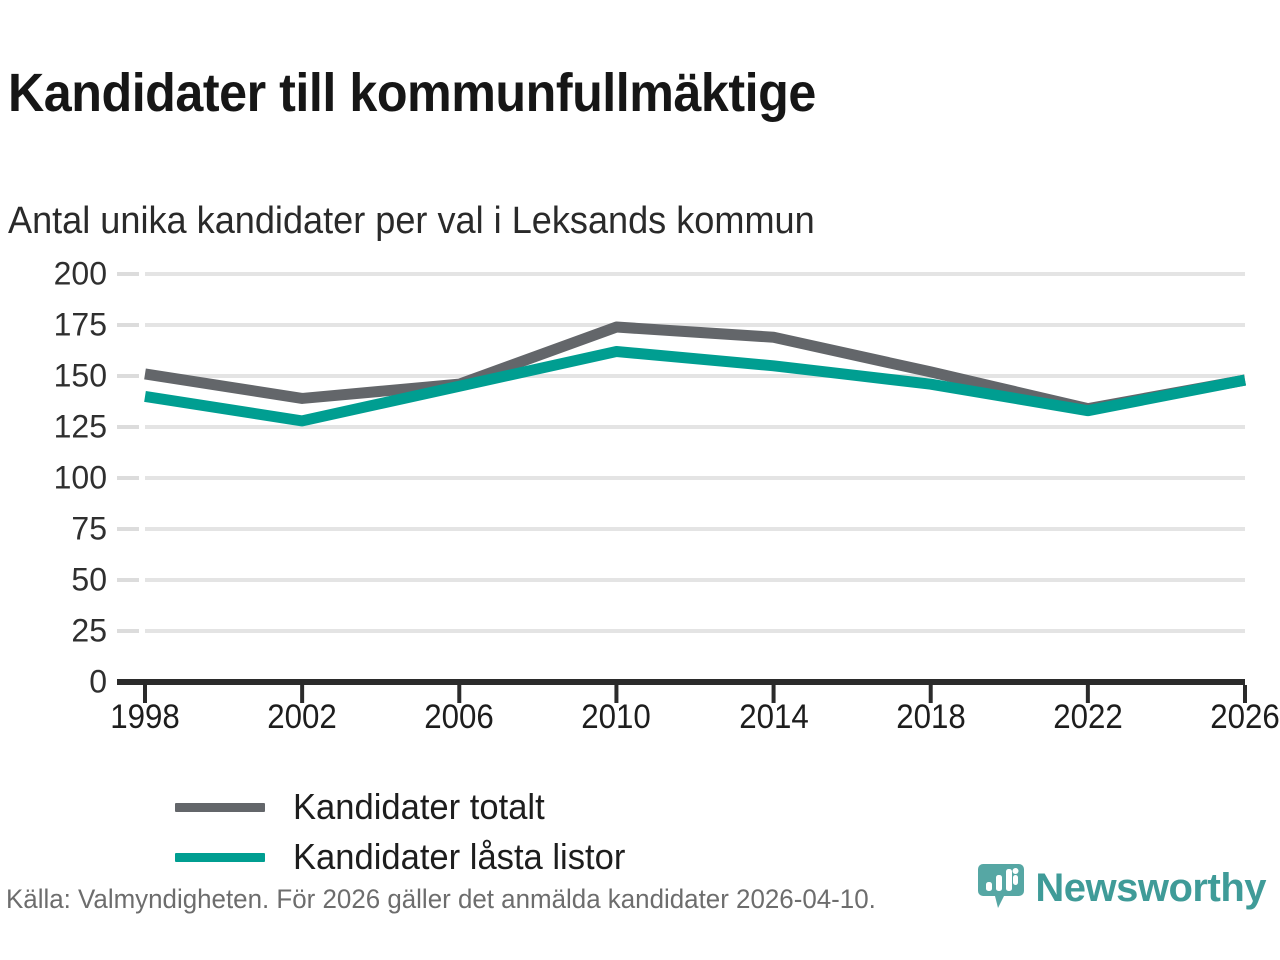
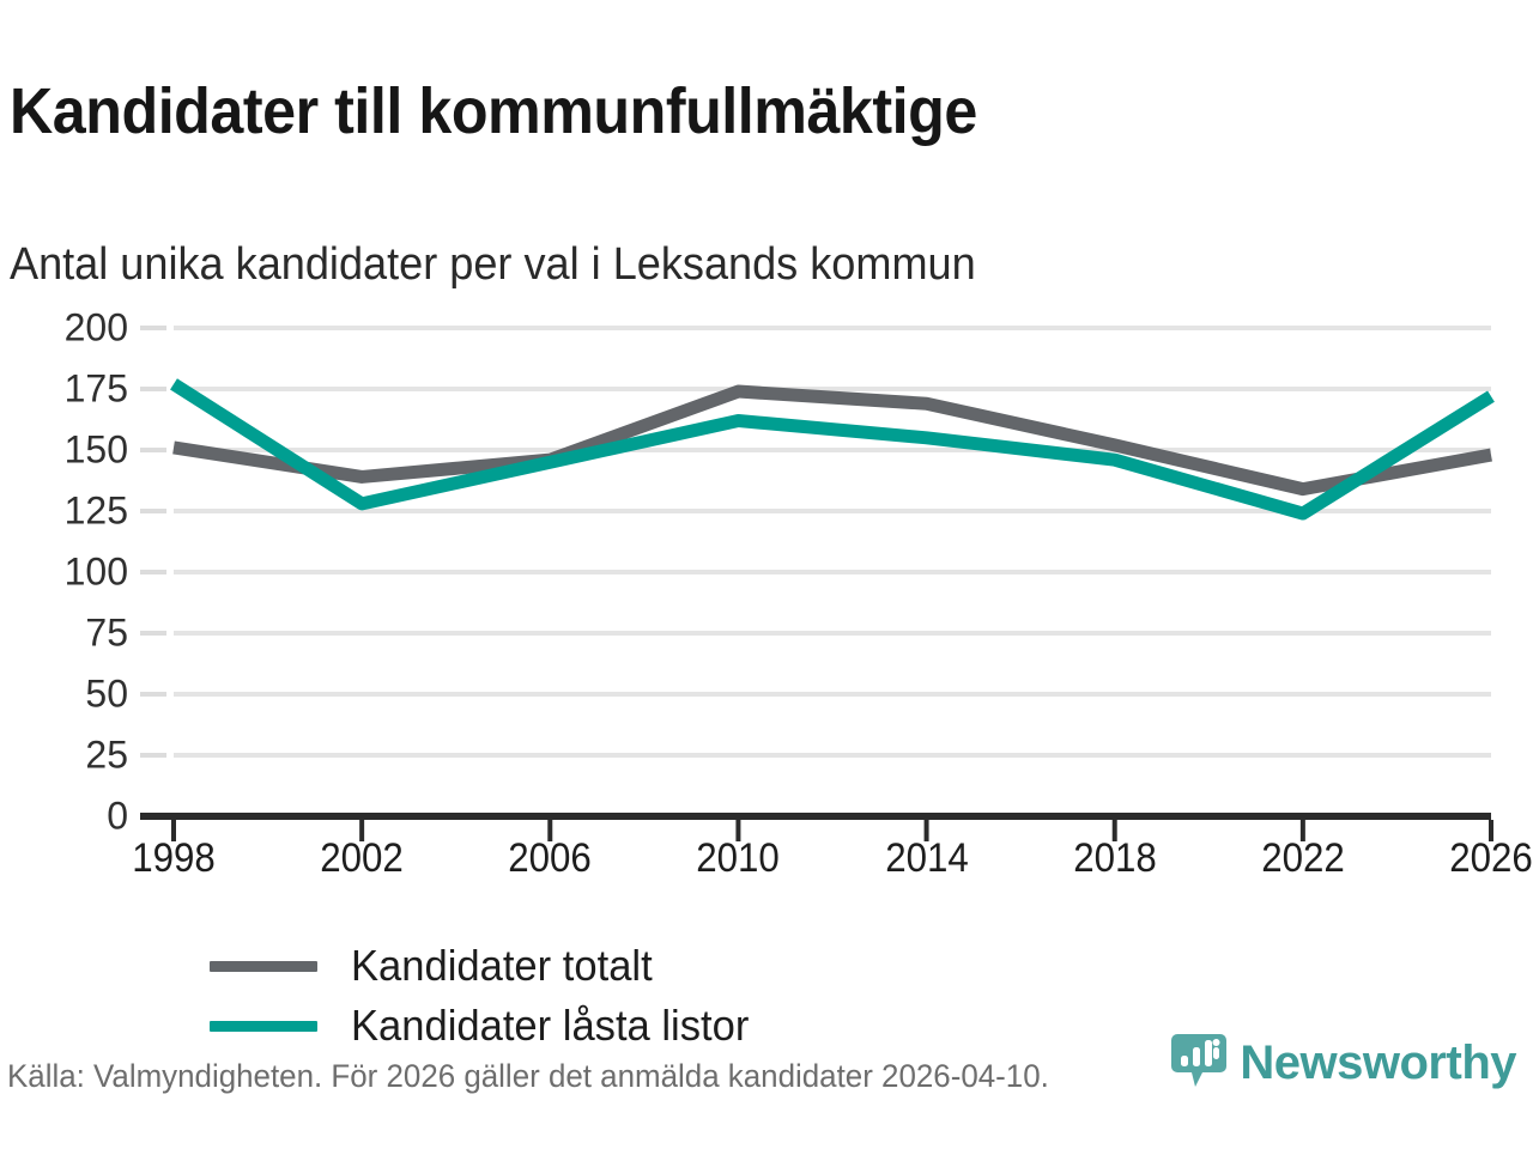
Kandidater låsta listor/1998: 140 -> 177
Kandidater låsta listor/2022: 133 -> 124
Kandidater låsta listor/2026: 148 -> 172
